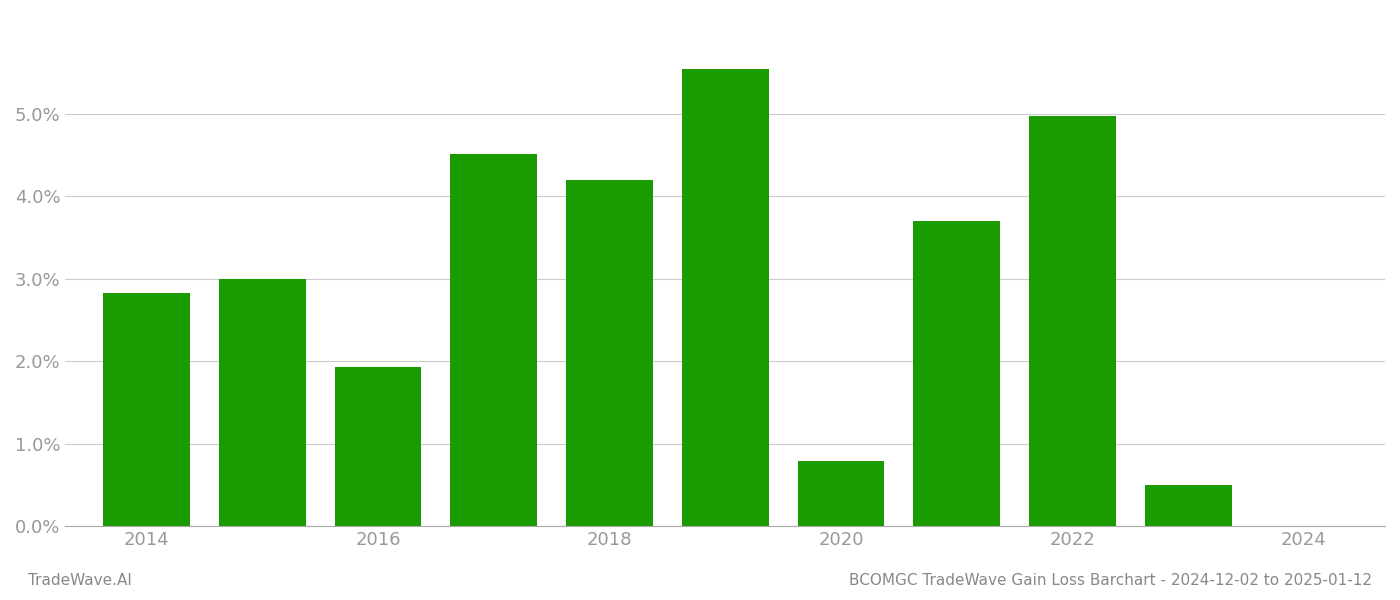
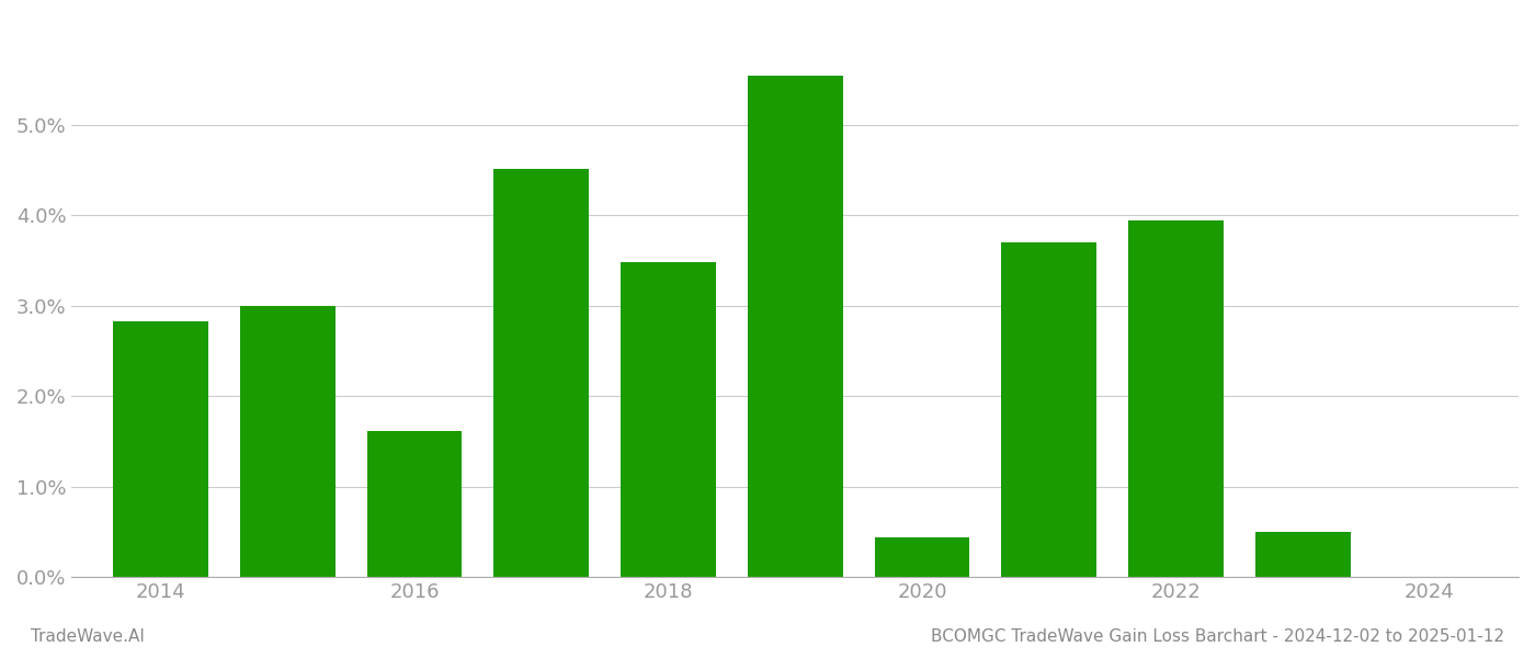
2016: 1.93% -> 1.62%
2018: 4.20% -> 3.48%
2020: 0.79% -> 0.44%
2022: 4.97% -> 3.94%
